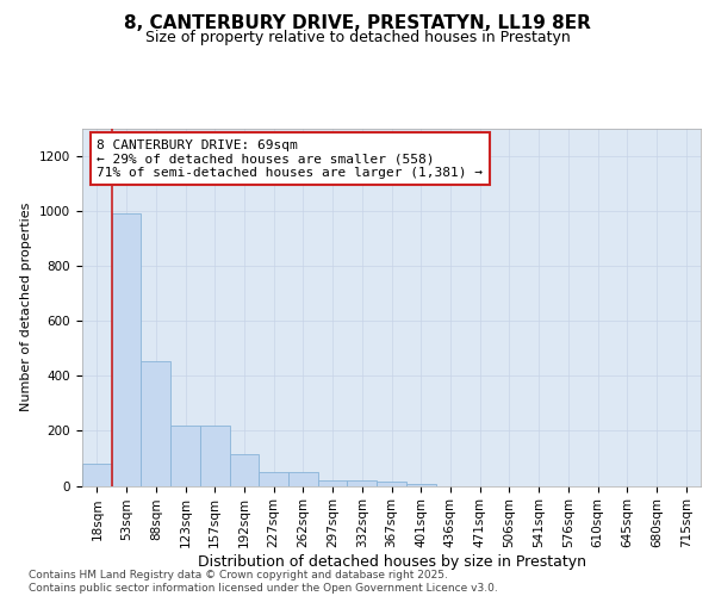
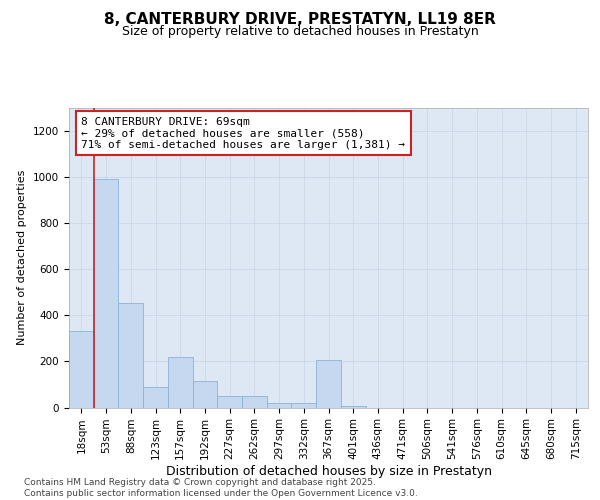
18sqm: 80 -> 330
123sqm: 220 -> 90
367sqm: 15 -> 205
